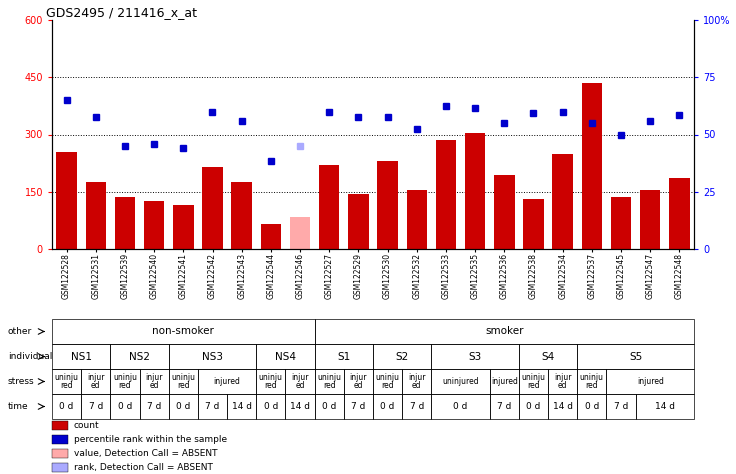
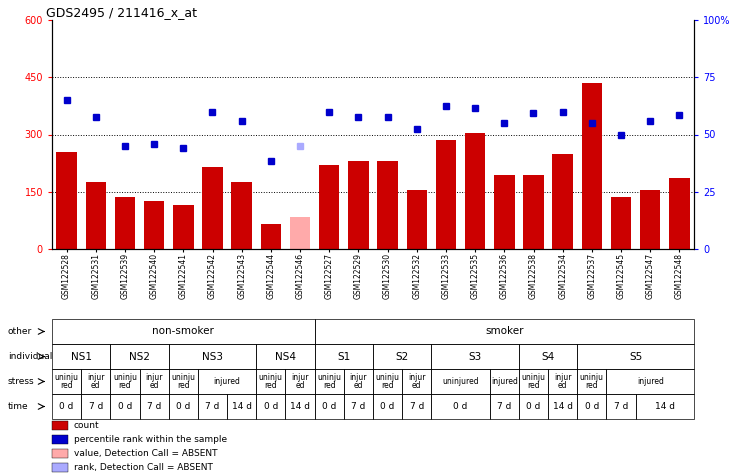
GSM122529: 145 -> 230
GSM122538: 130 -> 195
